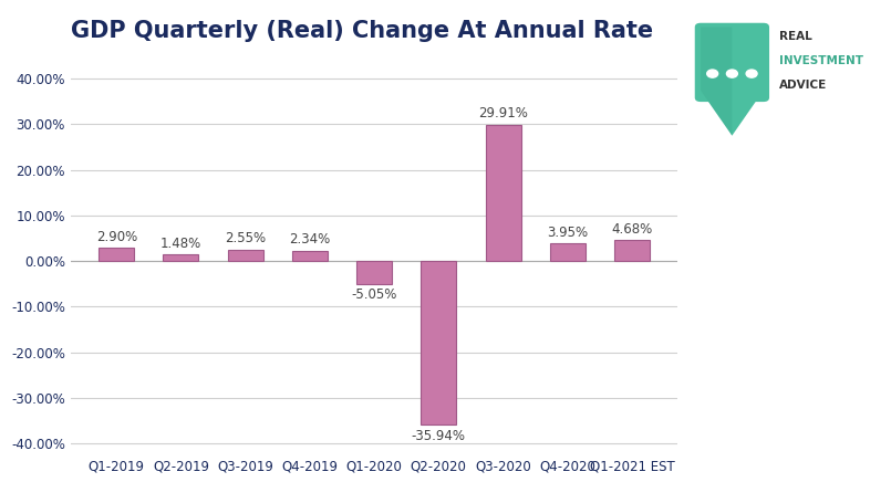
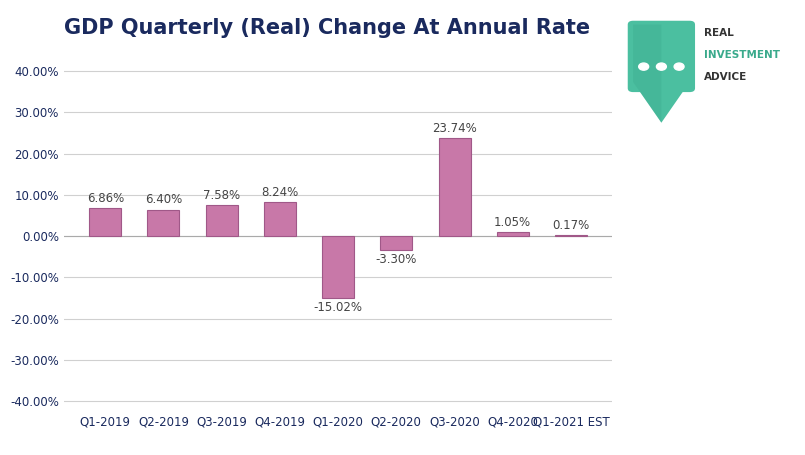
Q1-2019: 2.90% -> 6.86%
Q2-2019: 1.48% -> 6.40%
Q3-2019: 2.55% -> 7.58%
Q4-2019: 2.34% -> 8.24%
Q1-2020: -5.05% -> -15.02%
Q2-2020: -35.94% -> -3.30%
Q3-2020: 29.91% -> 23.74%
Q4-2020: 3.95% -> 1.05%
Q1-2021 EST: 4.68% -> 0.17%
